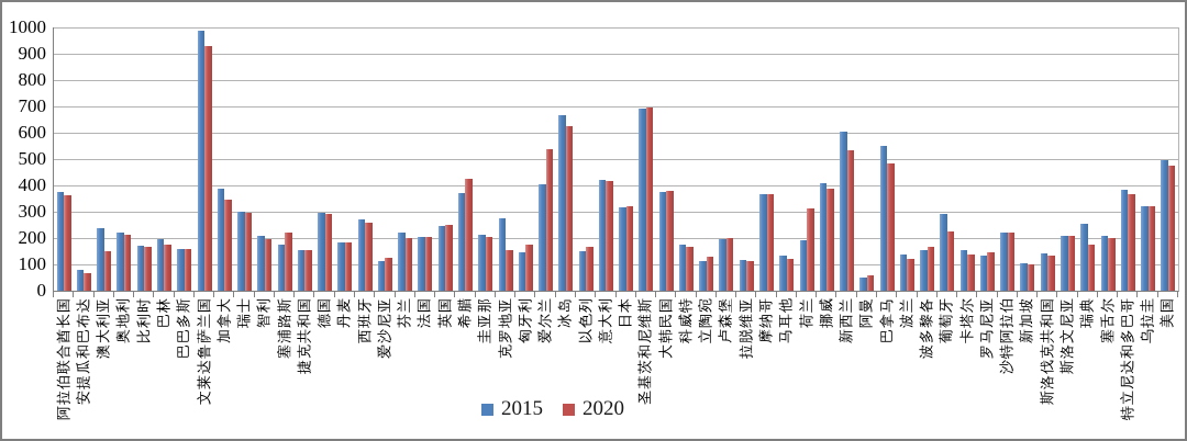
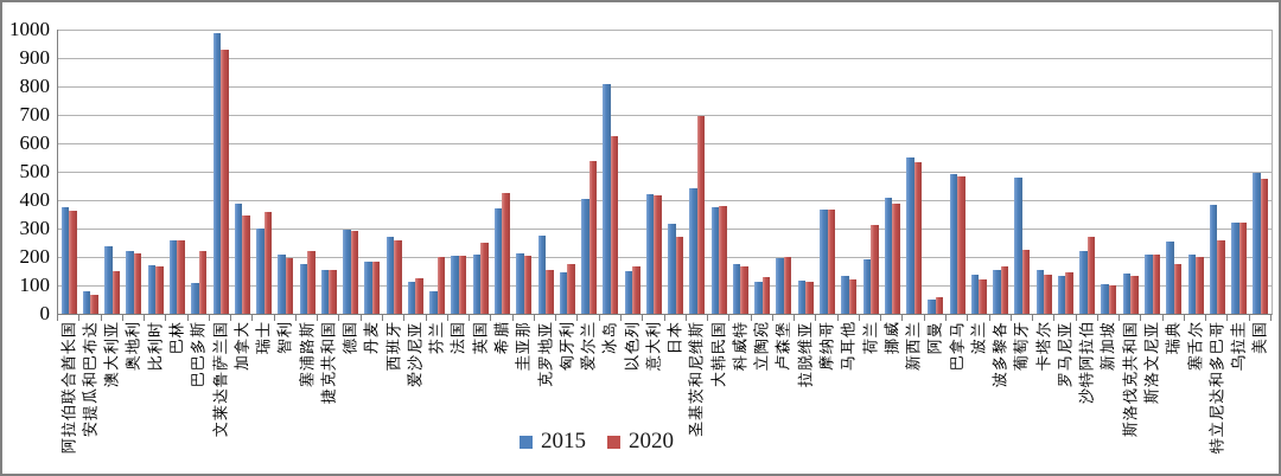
2015/巴林: 200 -> 260
2020/巴林: 180 -> 260
2015/巴巴多斯: 160 -> 110
2020/巴巴多斯: 160 -> 220
2020/瑞士: 290 -> 360
2015/芬兰: 220 -> 80
2015/英国: 240 -> 210
2015/冰岛: 660 -> 810
2020/日本: 320 -> 270
2015/圣基茨和尼维斯: 690 -> 440
2015/新西兰: 600 -> 550
2015/巴拿马: 550 -> 490
2015/葡萄牙: 290 -> 480
2020/沙特阿拉伯: 220 -> 270
2020/特立尼达和多巴哥: 370 -> 260
